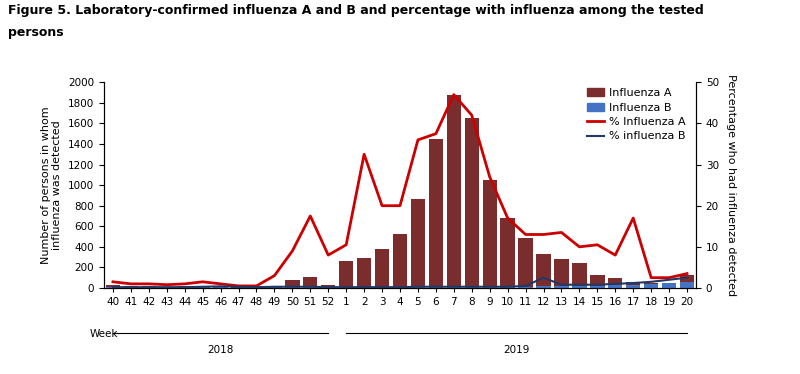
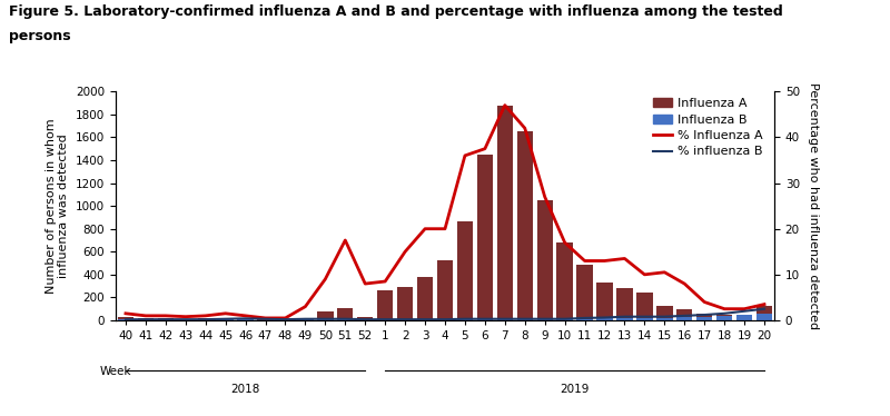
% Influenza A/1: 10.5 -> 8.5
% Influenza A/2: 32.5 -> 15.0
% influenza B/12: 2.5 -> 0.6
% Influenza A/17: 17.0 -> 4.0
